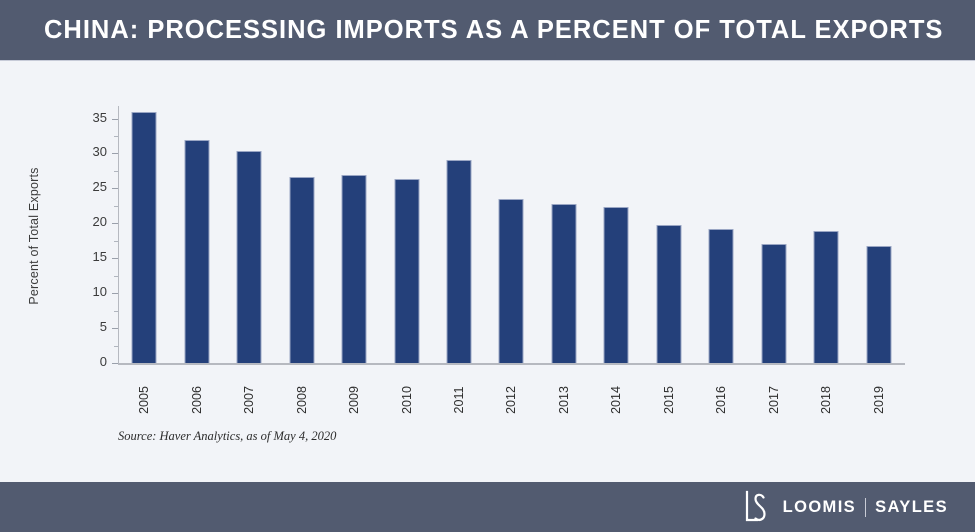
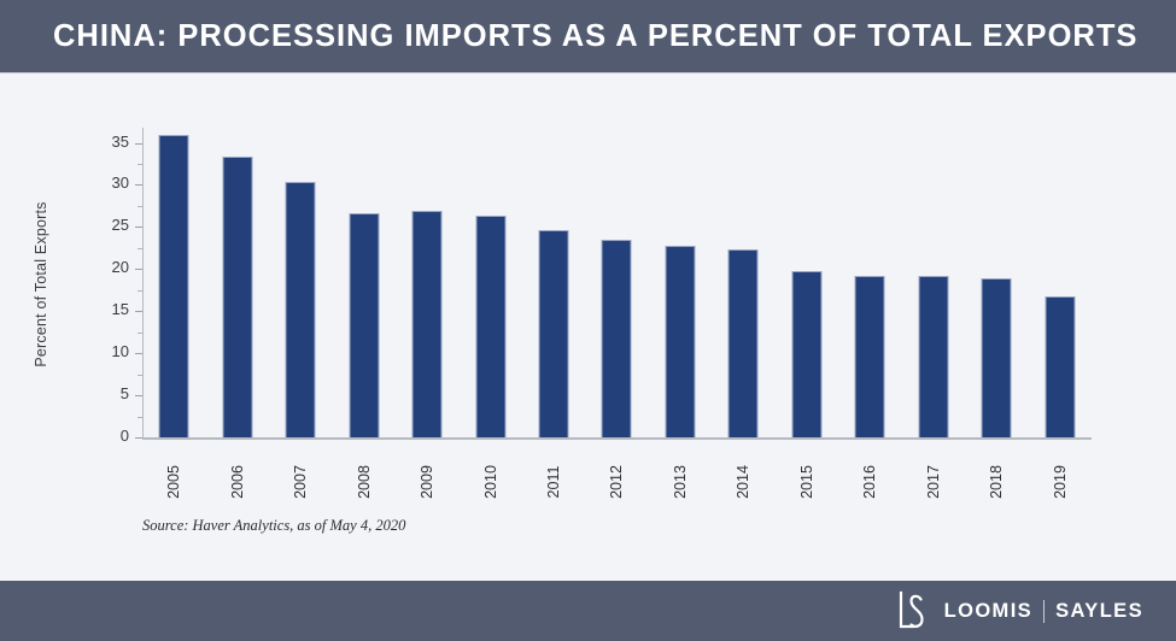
2006: 32 -> 33
2011: 29 -> 25
2017: 17 -> 19
